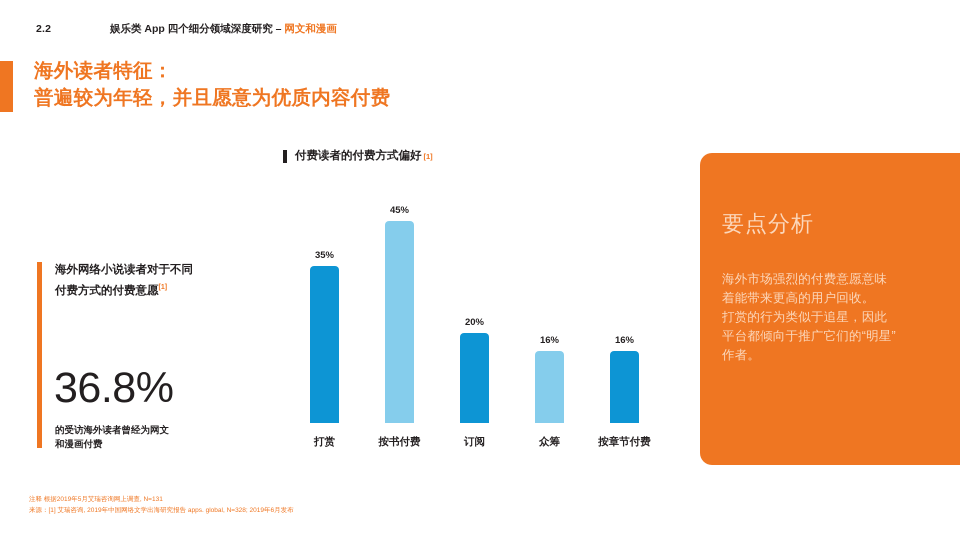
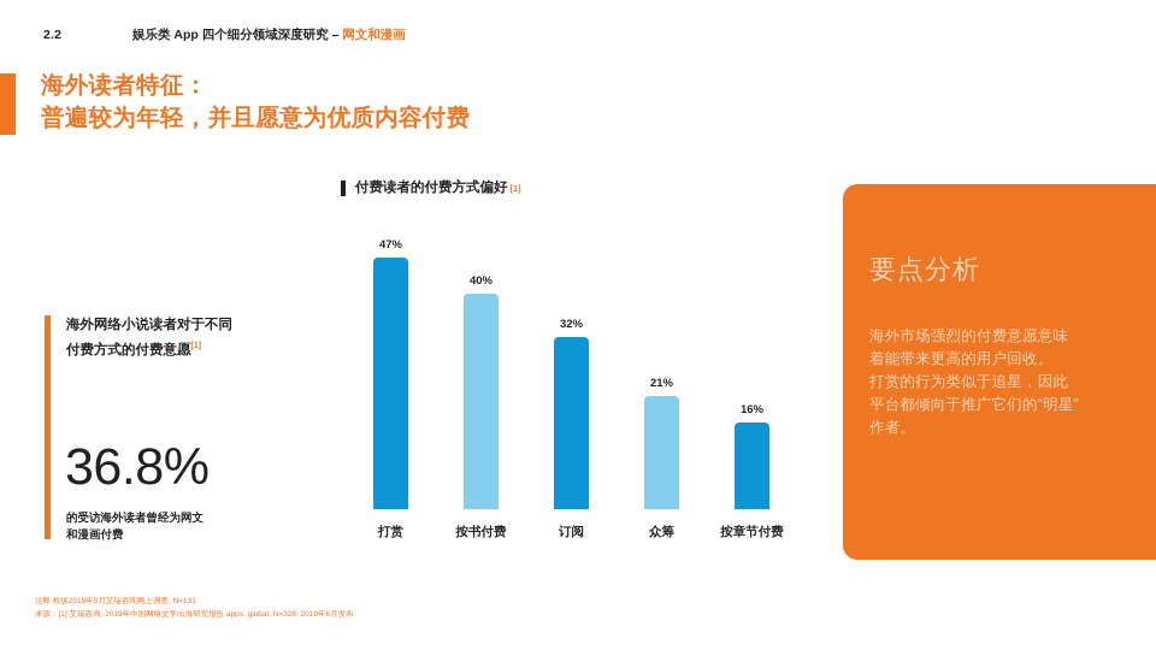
打赏: 35% -> 47%
按书付费: 45% -> 40%
订阅: 20% -> 32%
众筹: 16% -> 21%
